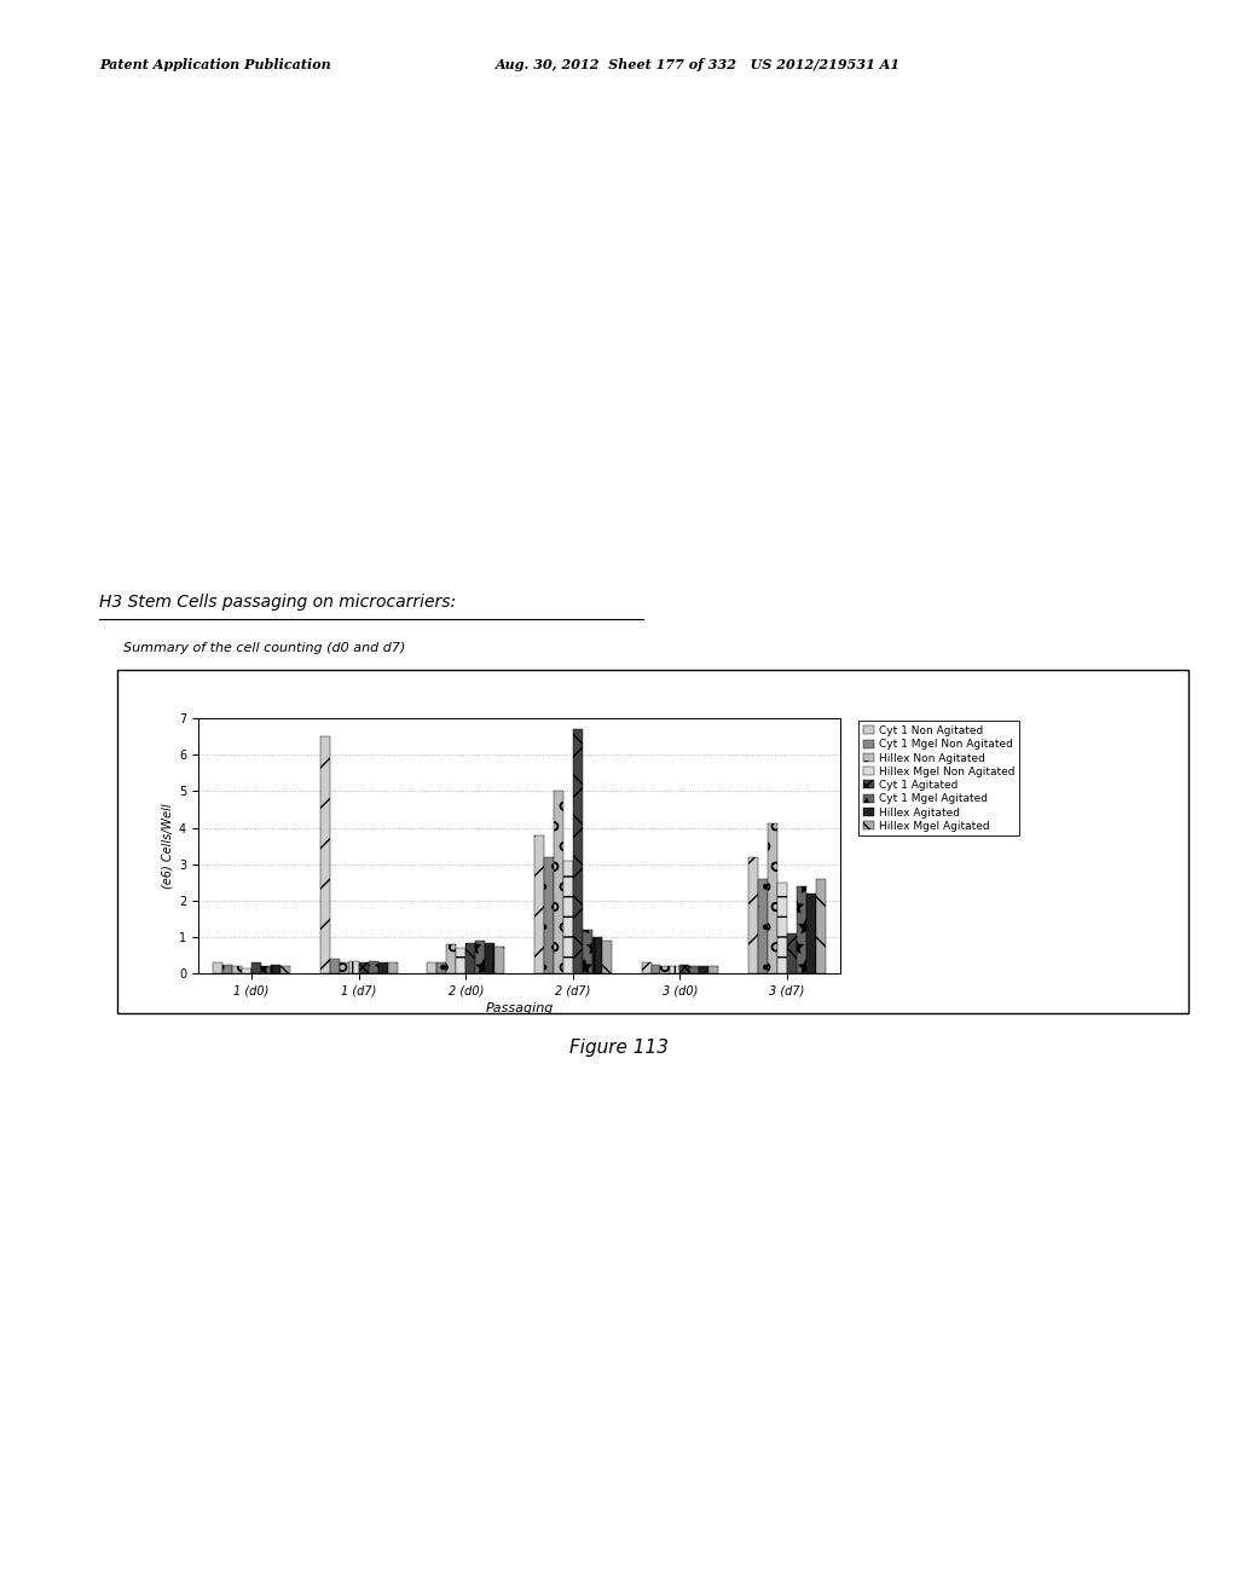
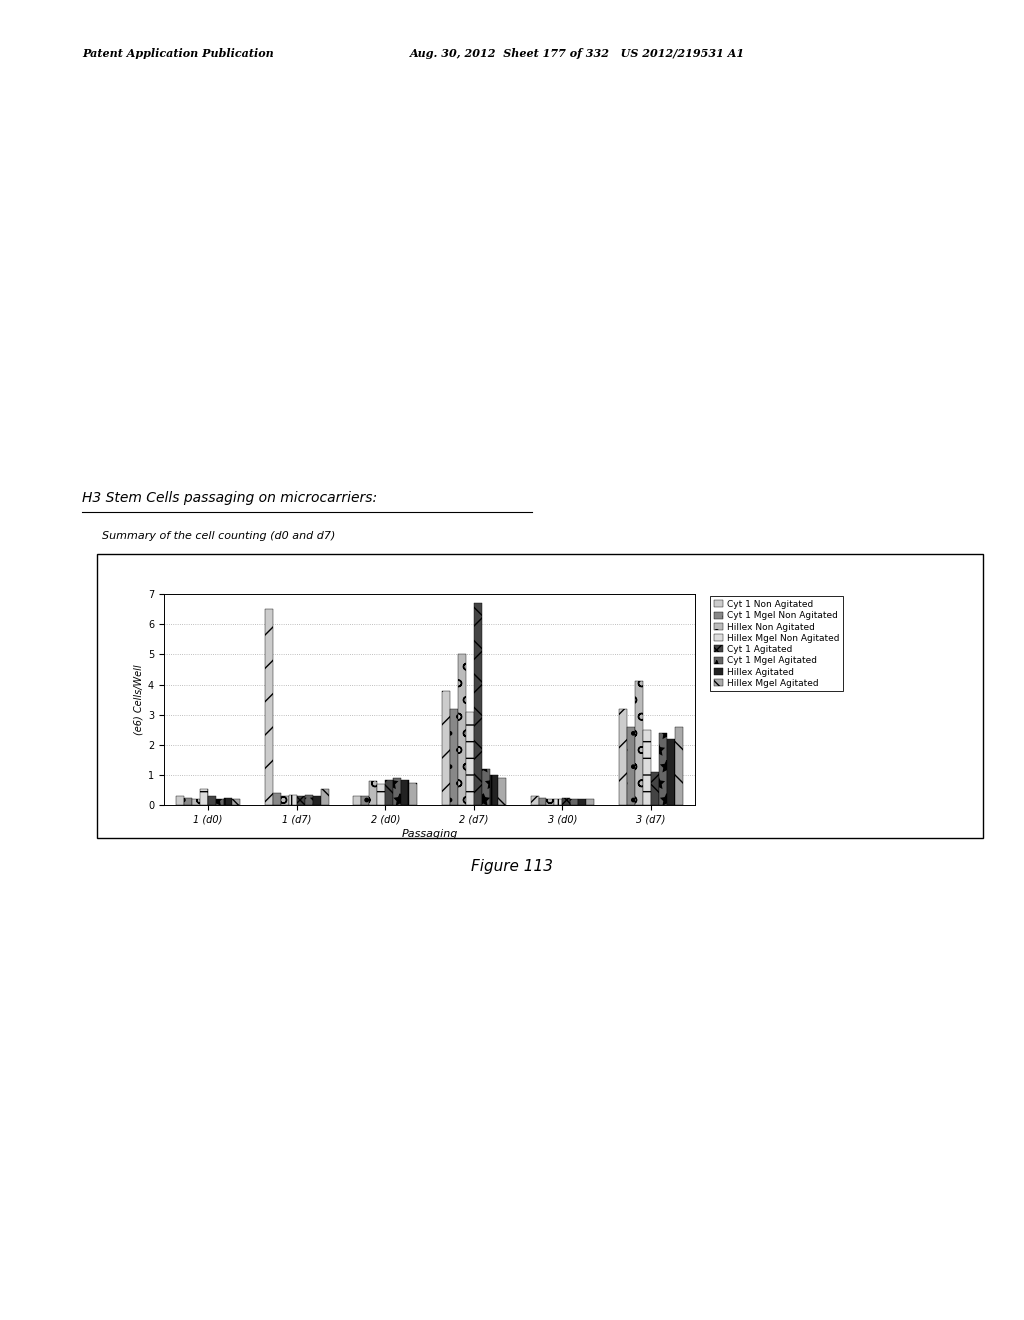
Hillex Mgel Non Agitated/1 (d0): 0.15 -> 0.55
Hillex Mgel Agitated/1 (d7): 0.30 -> 0.55
